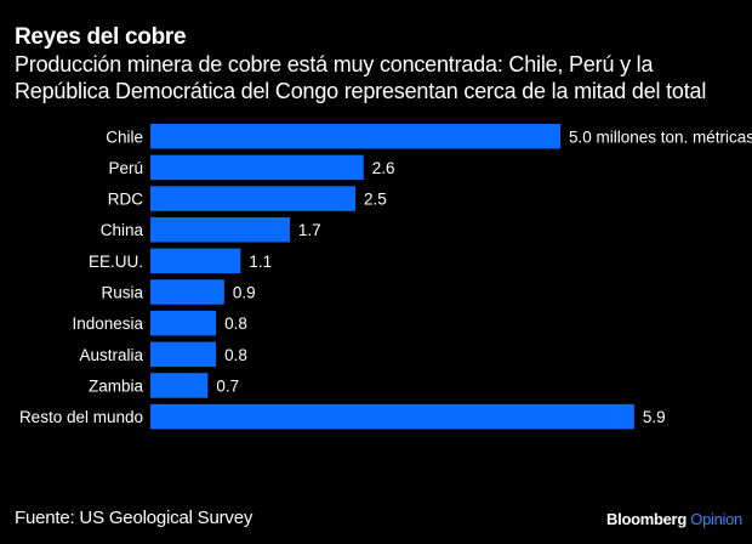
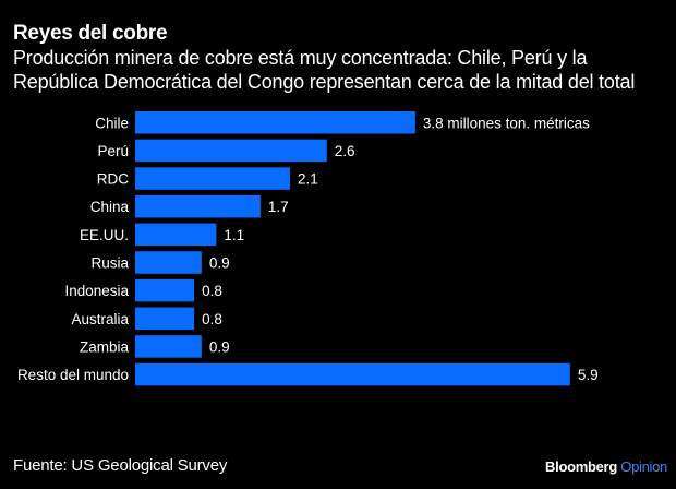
Chile: 5.0 -> 3.8
RDC: 2.5 -> 2.1
Zambia: 0.7 -> 0.9
